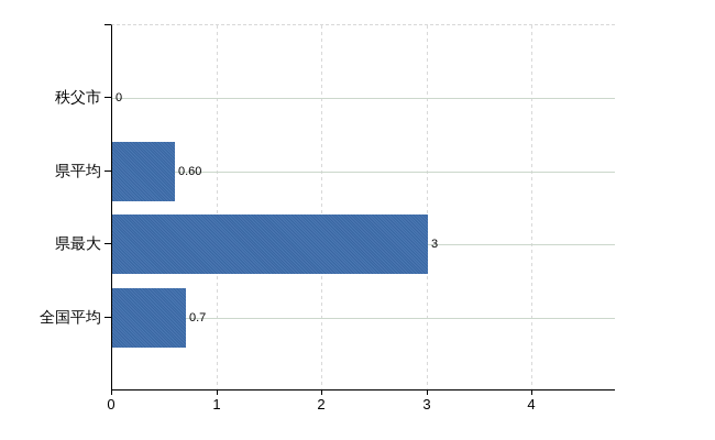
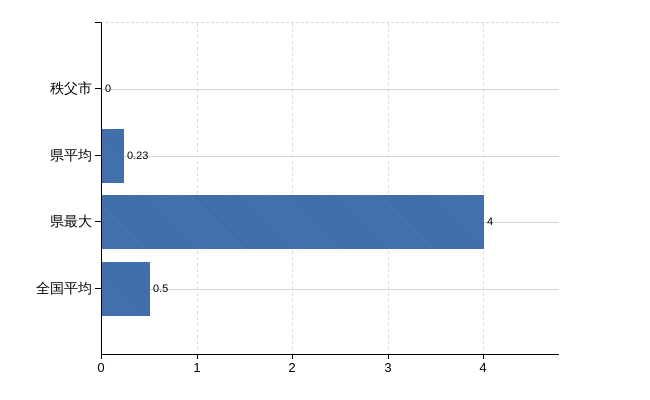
県平均: 0.60 -> 0.23
県最大: 3 -> 4
全国平均: 0.7 -> 0.5
